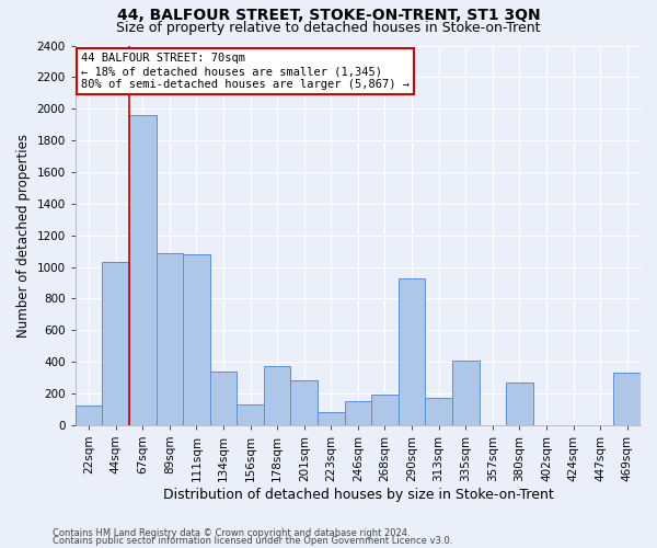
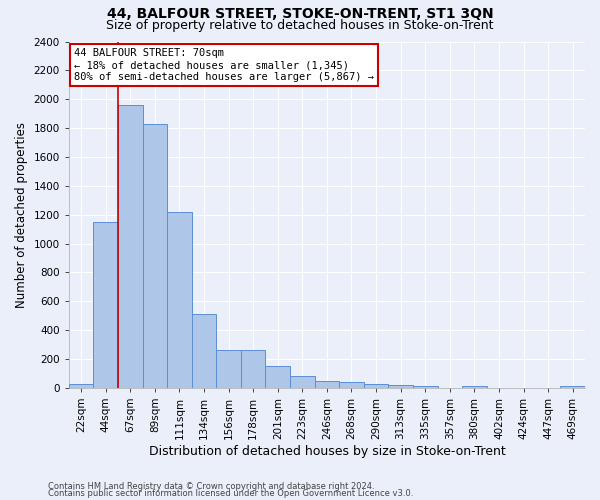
22sqm: 120 -> 20
44sqm: 1030 -> 1150
89sqm: 1090 -> 1830
111sqm: 1080 -> 1220
134sqm: 340 -> 510
156sqm: 130 -> 260
178sqm: 370 -> 260
201sqm: 280 -> 150
246sqm: 150 -> 50
268sqm: 190 -> 40
290sqm: 930 -> 20
313sqm: 170 -> 20
335sqm: 410 -> 20
380sqm: 270 -> 10
469sqm: 330 -> 20
